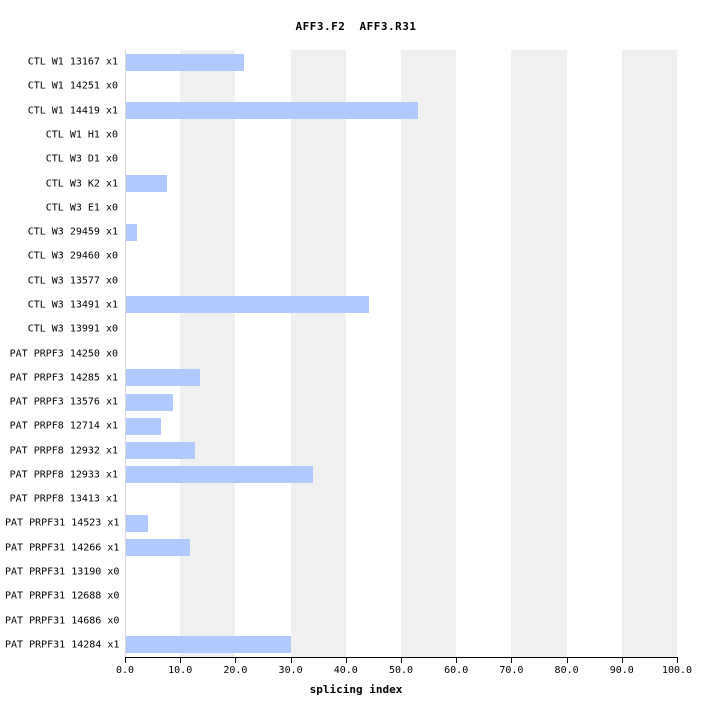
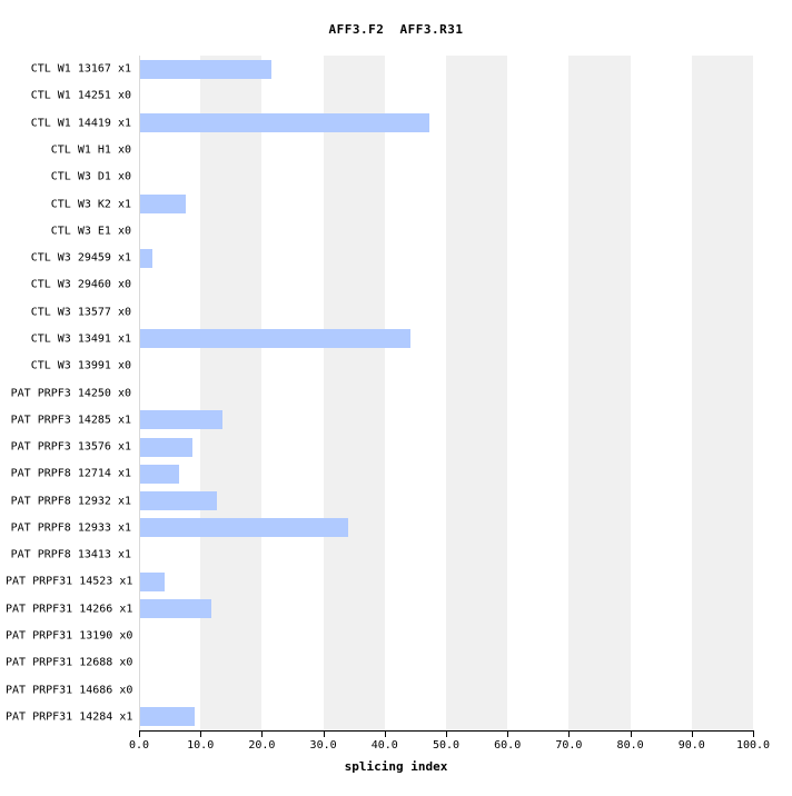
CTL W1 14419 x1: 53 -> 47
PAT PRPF31 14284 x1: 30 -> 9
